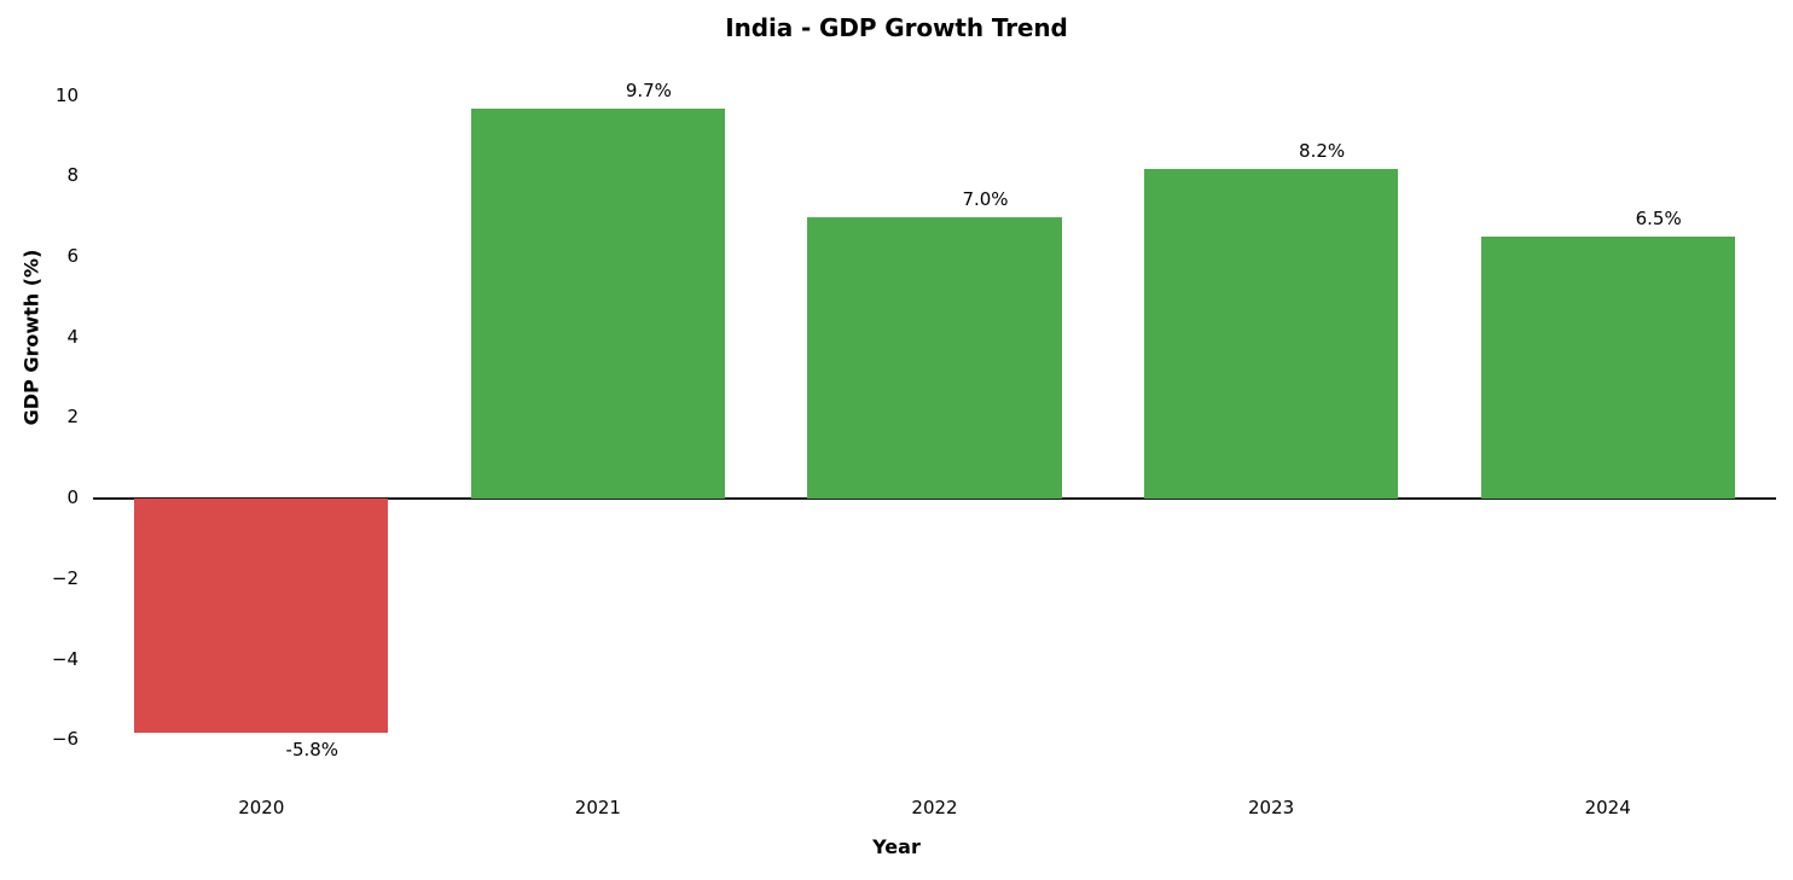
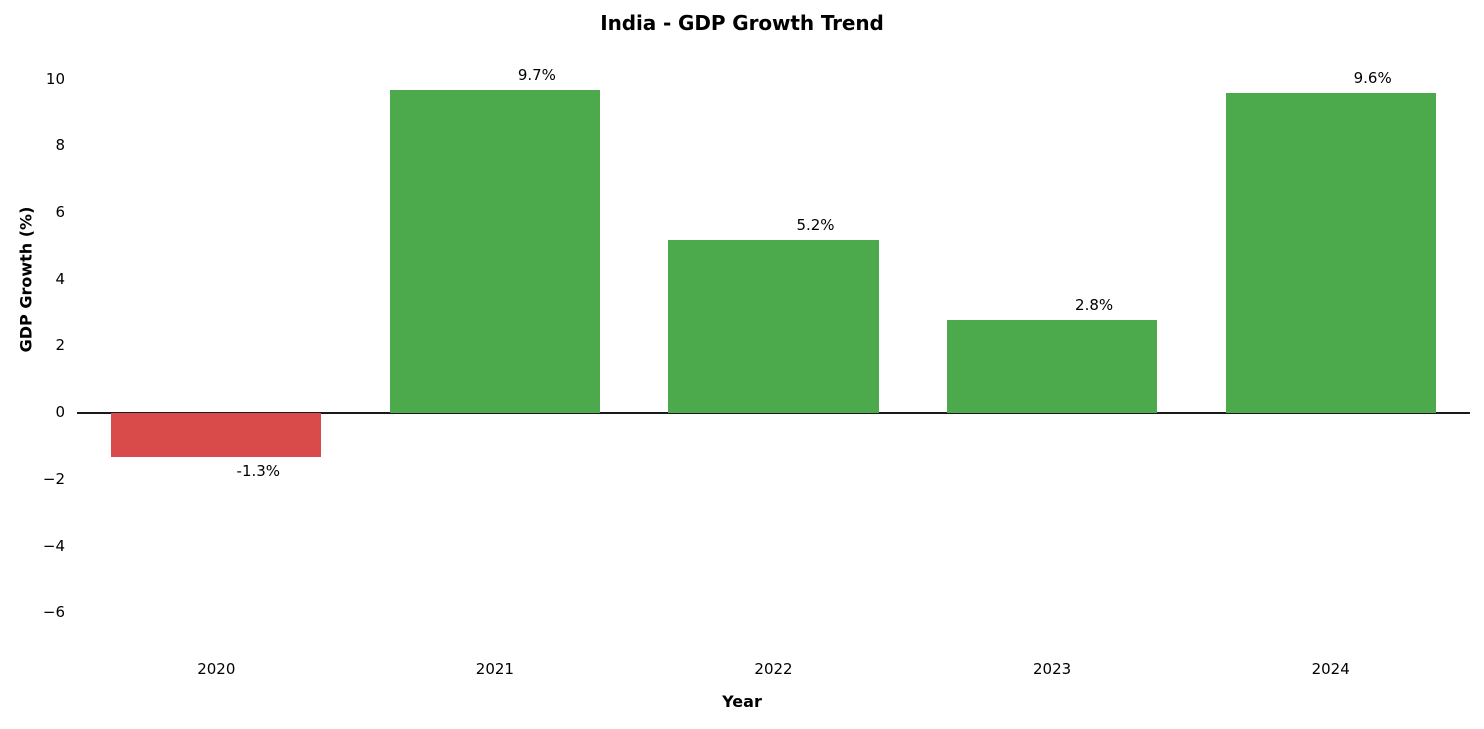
2020: -5.8% -> -1.3%
2022: 7.0% -> 5.2%
2023: 8.2% -> 2.8%
2024: 6.5% -> 9.6%
